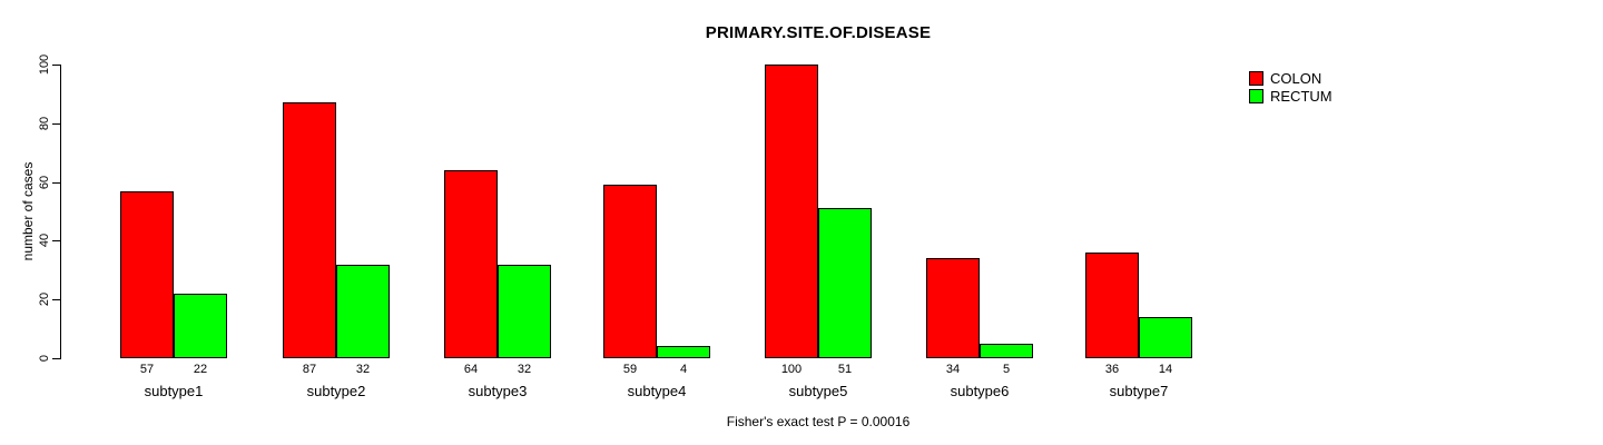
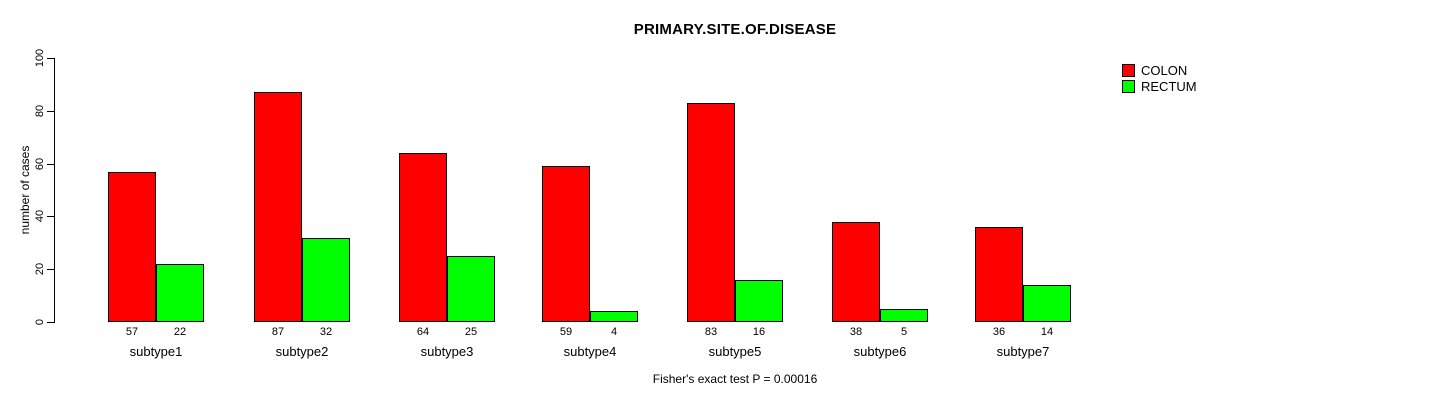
RECTUM/subtype3: 32 -> 25
COLON/subtype5: 100 -> 83
RECTUM/subtype5: 51 -> 16
COLON/subtype6: 34 -> 38
